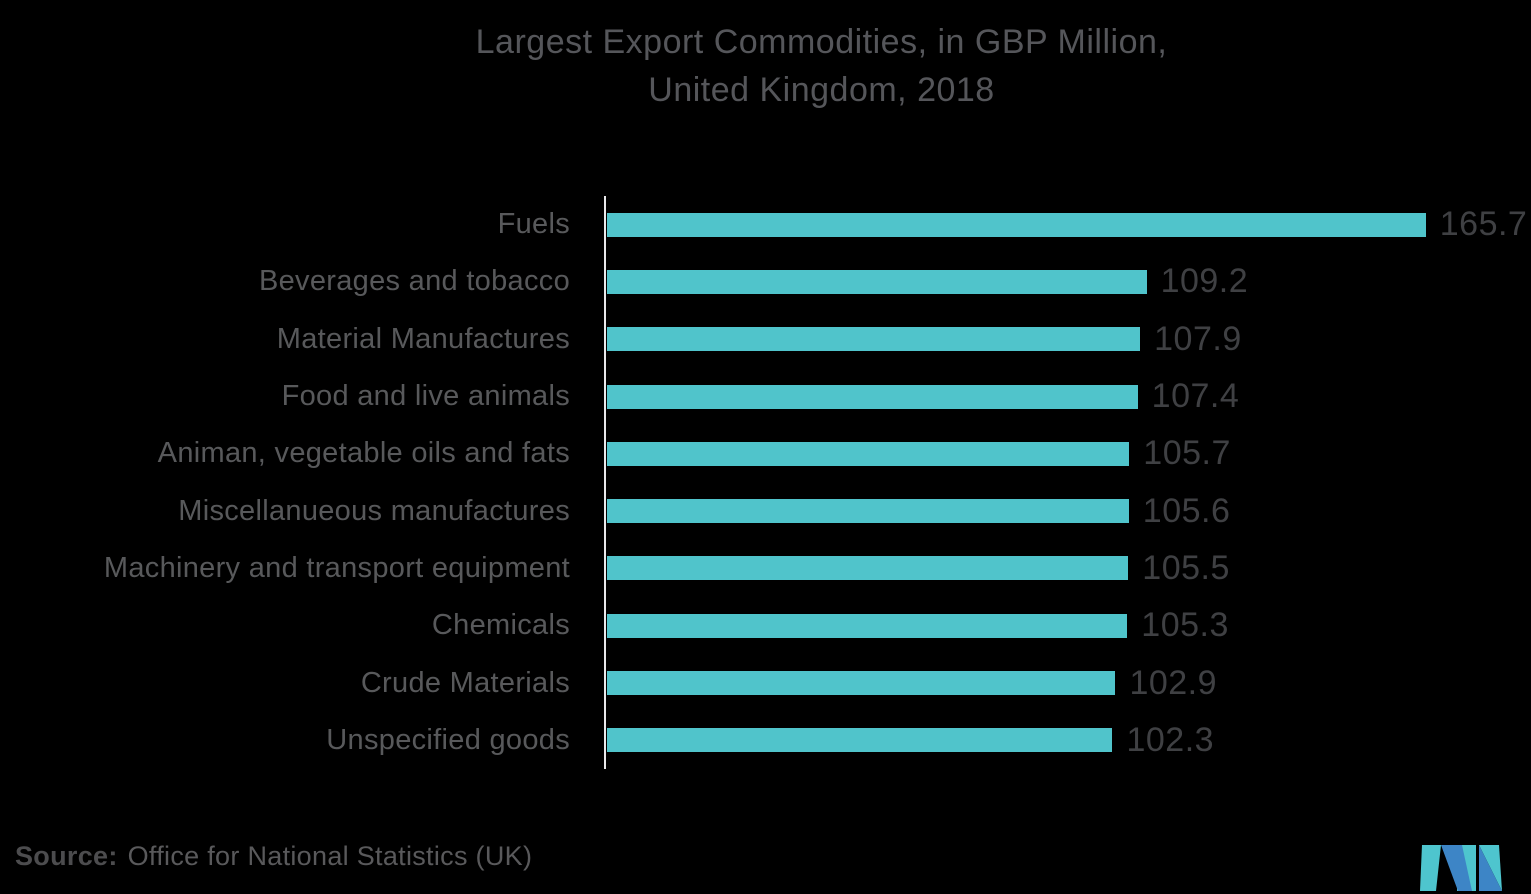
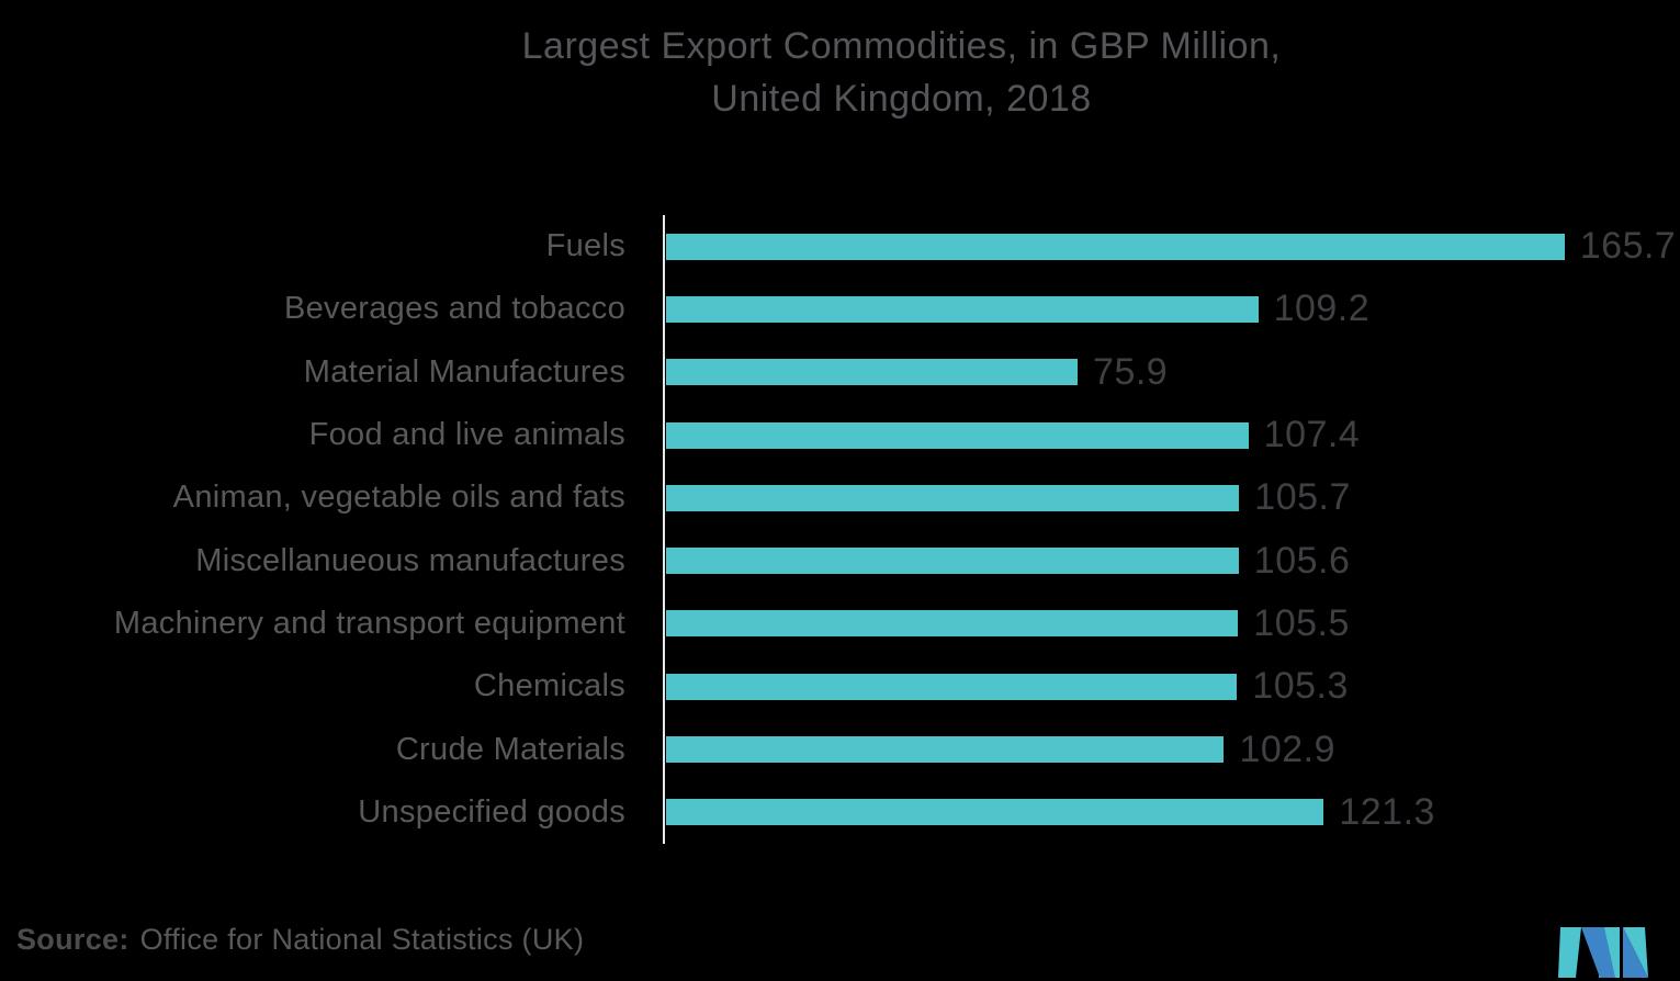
Material Manufactures: 107.9 -> 75.9
Unspecified goods: 102.3 -> 121.3
